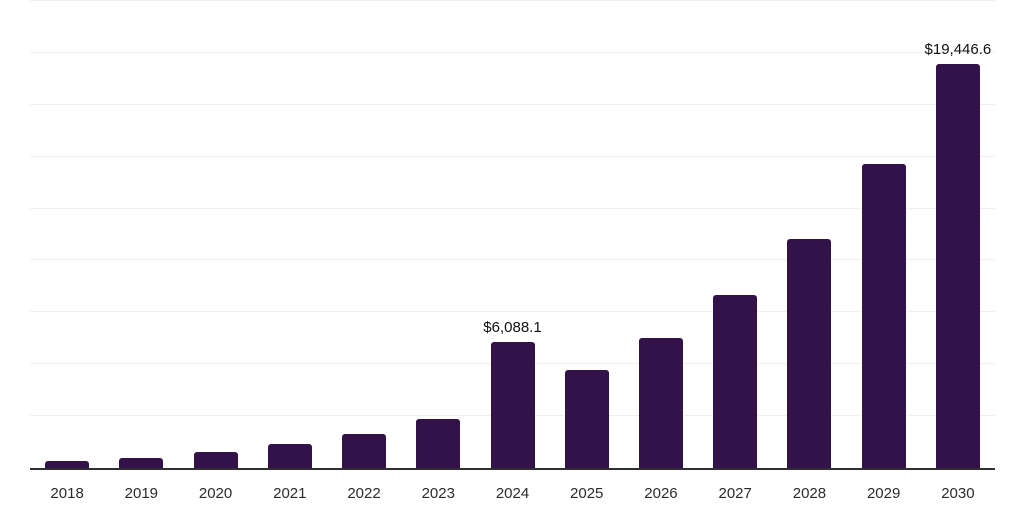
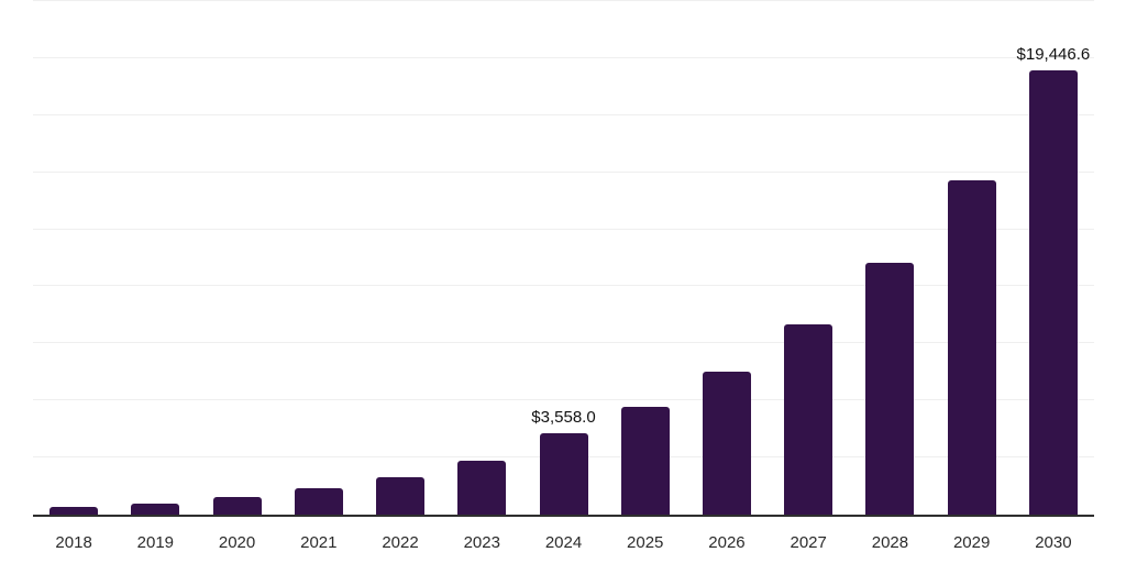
2024: $6,088.1 -> $3,558.0
